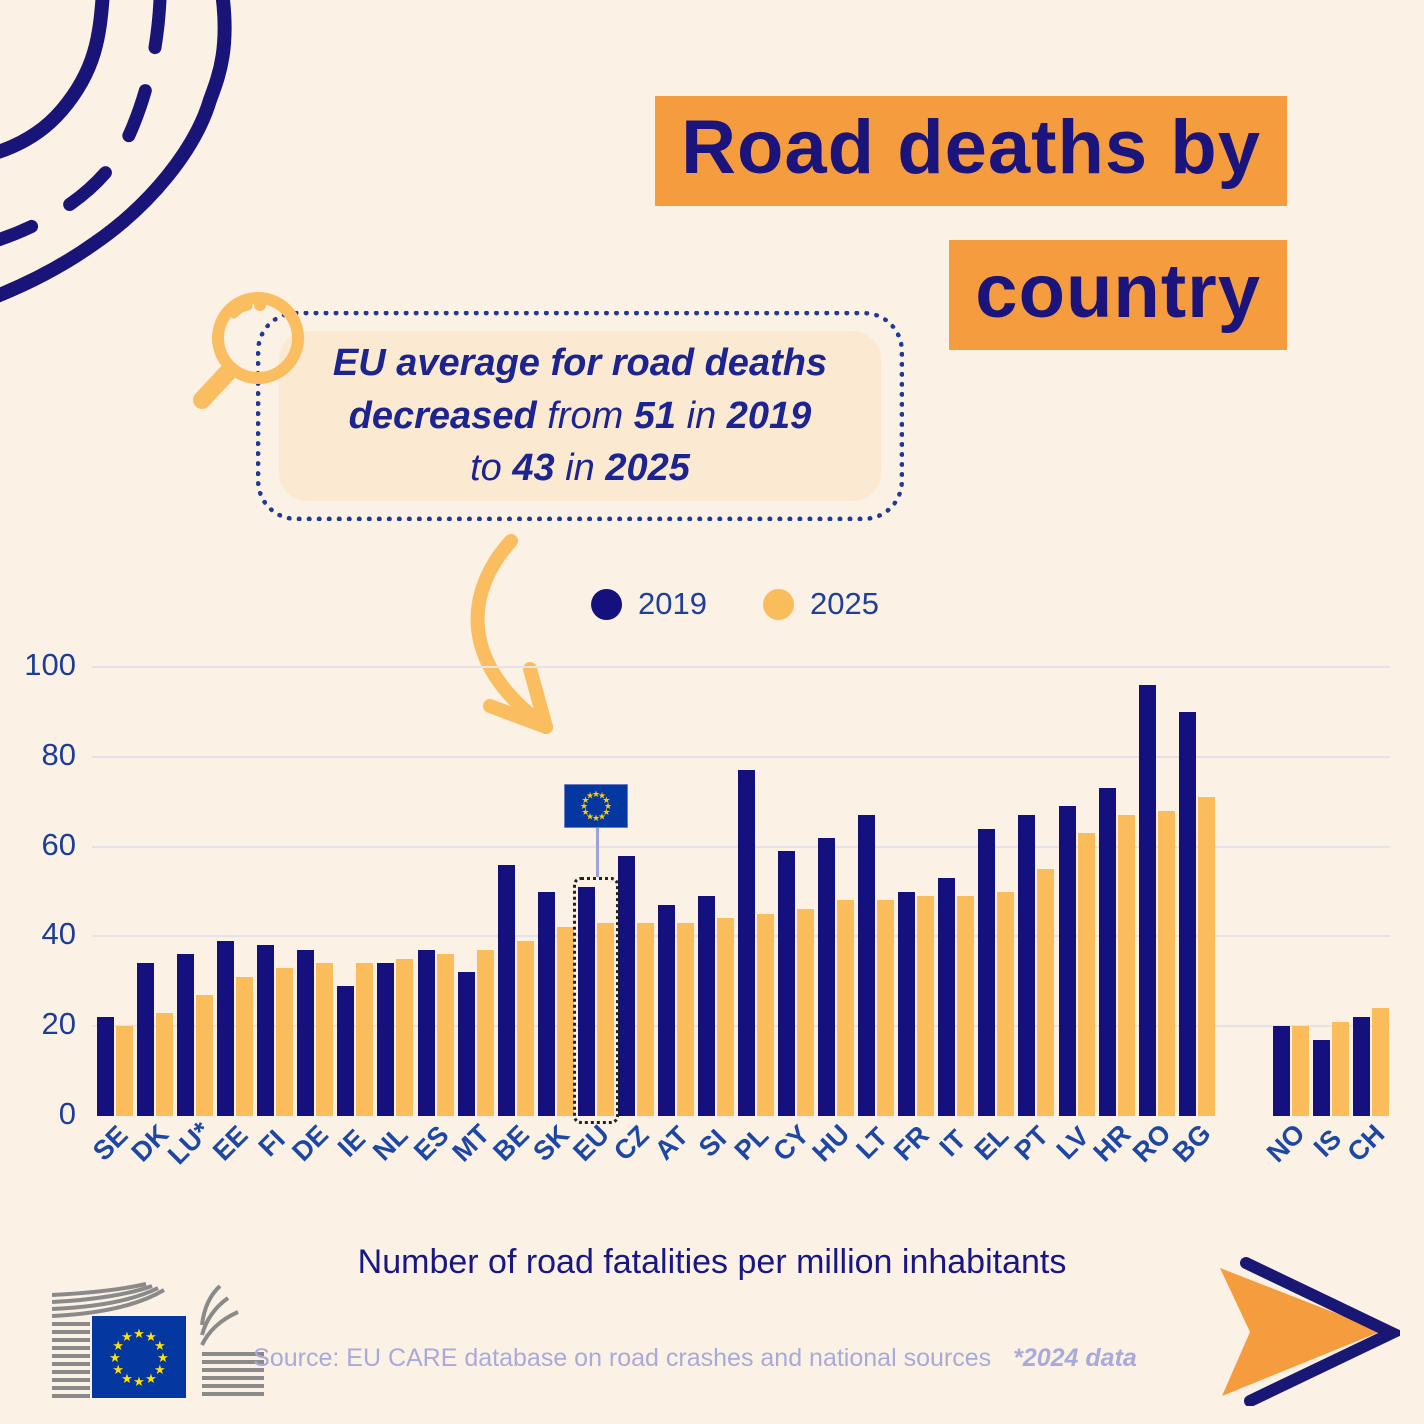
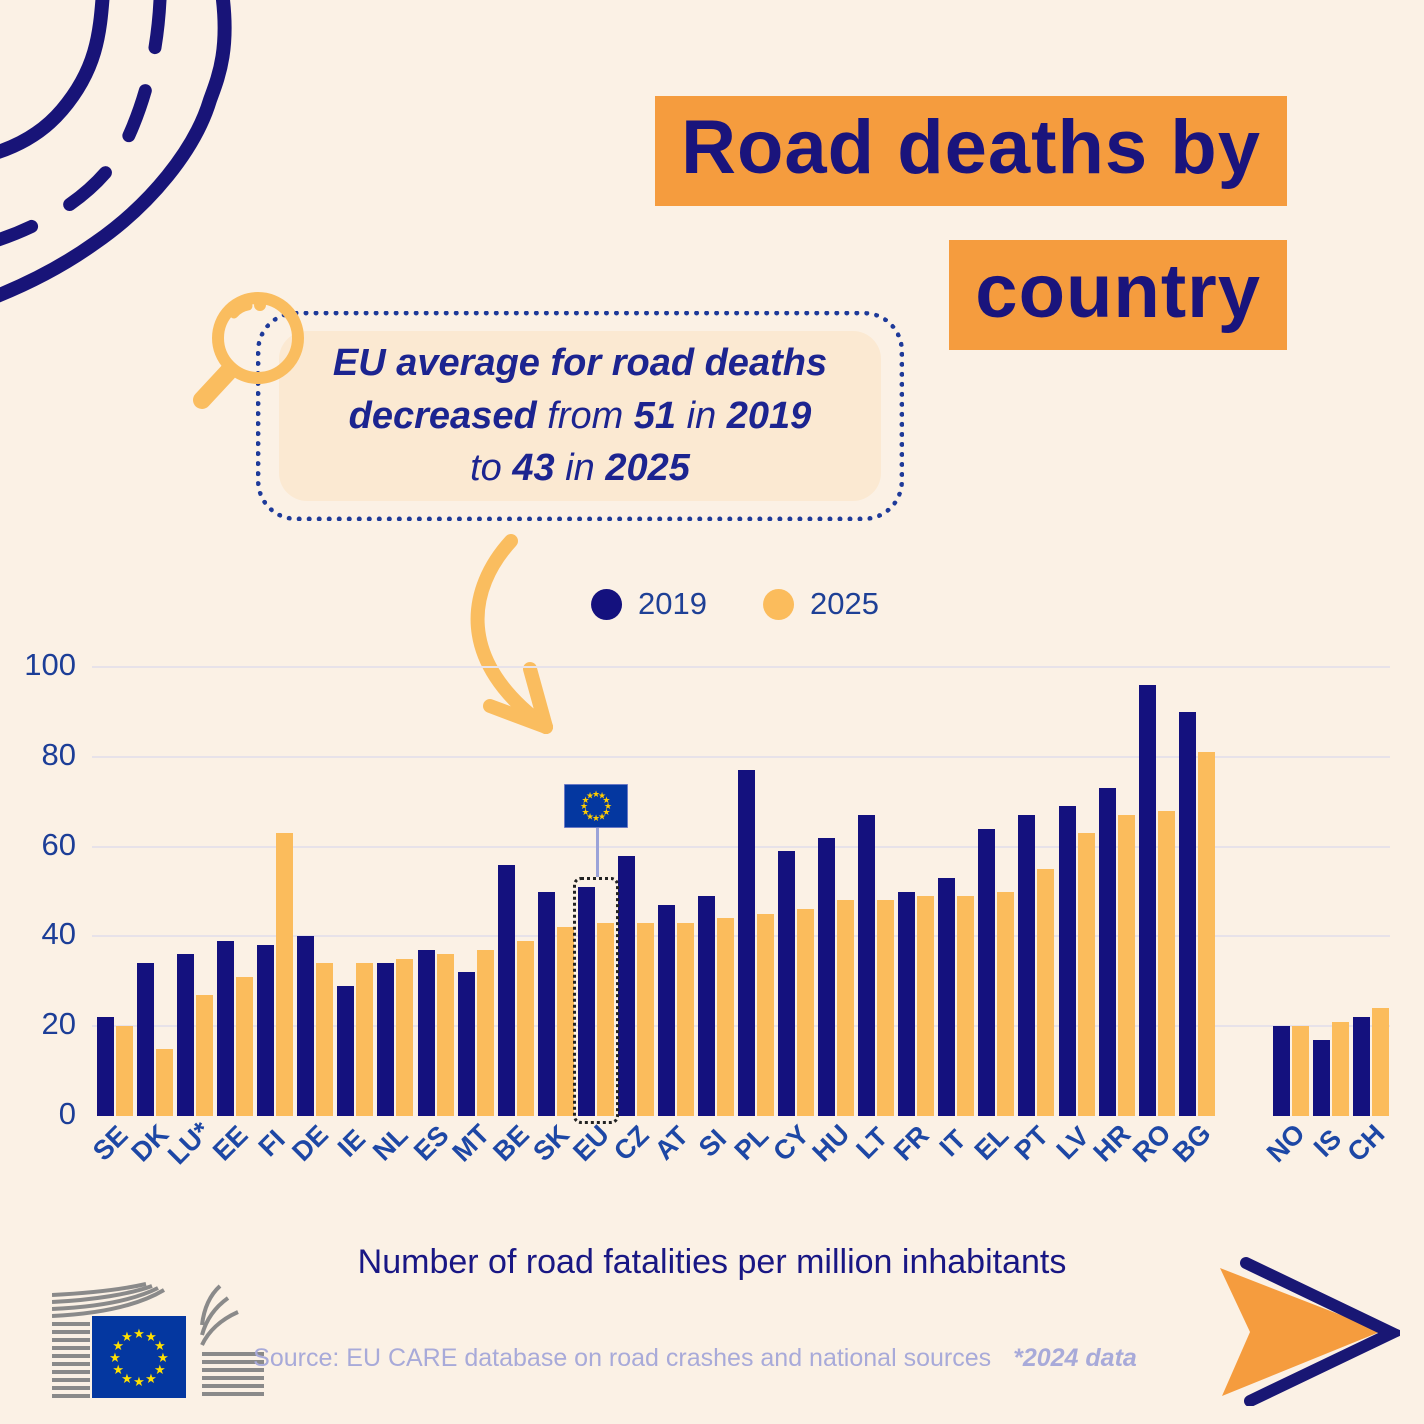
2025/DK: 23 -> 15
2025/FI: 33 -> 63
2019/DE: 37 -> 40
2025/BG: 71 -> 81
